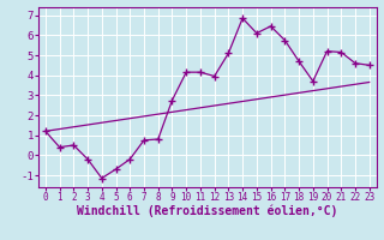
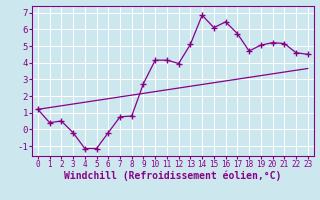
5: -0.7 -> -1.1
19: 3.7 -> 5.0
